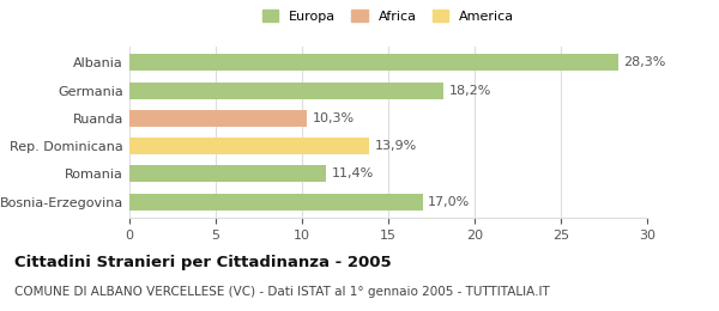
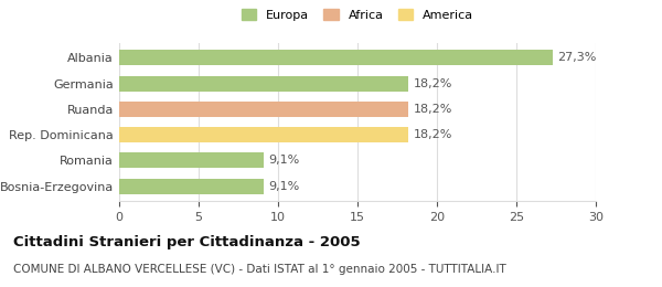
Albania: 28,3% -> 27,3%
Ruanda: 10,3% -> 18,2%
Rep. Dominicana: 13,9% -> 18,2%
Romania: 11,4% -> 9,1%
Bosnia-Erzegovina: 17,0% -> 9,1%
